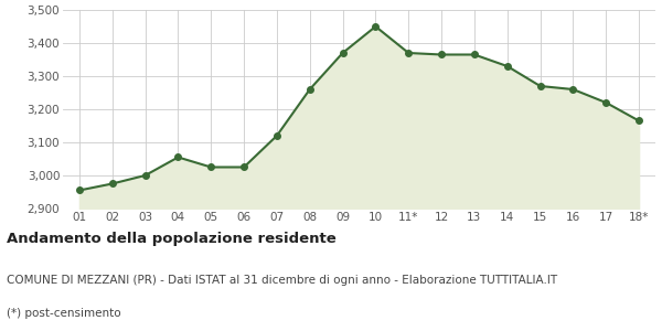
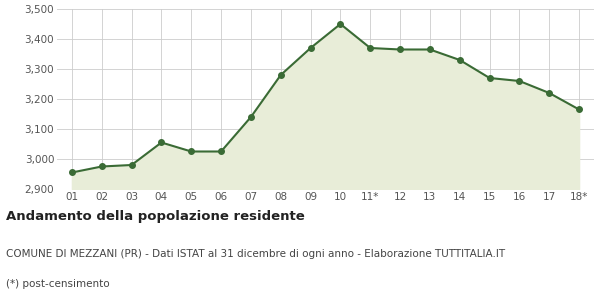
03: 3,000 -> 2,980
07: 3,120 -> 3,140
08: 3,260 -> 3,280
